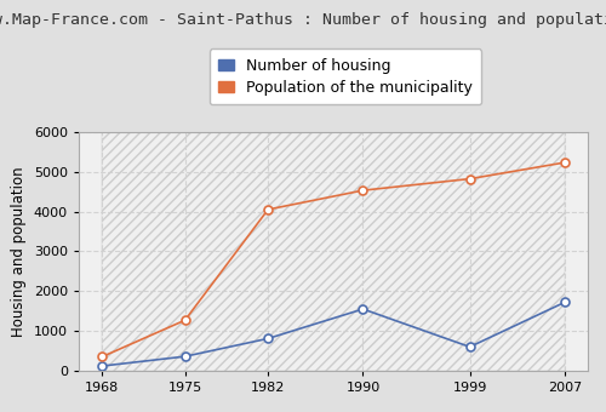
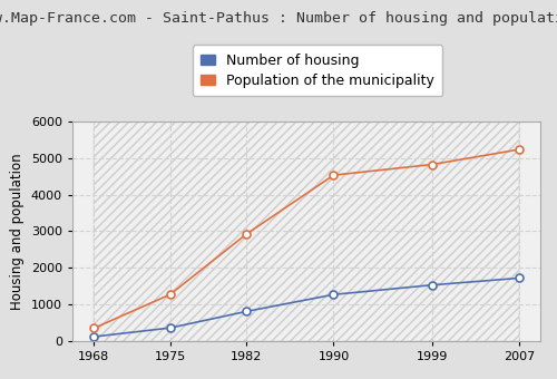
Population of the municipality/1982: 4050 -> 2920
Number of housing/1990: 1550 -> 1270
Number of housing/1999: 600 -> 1530
